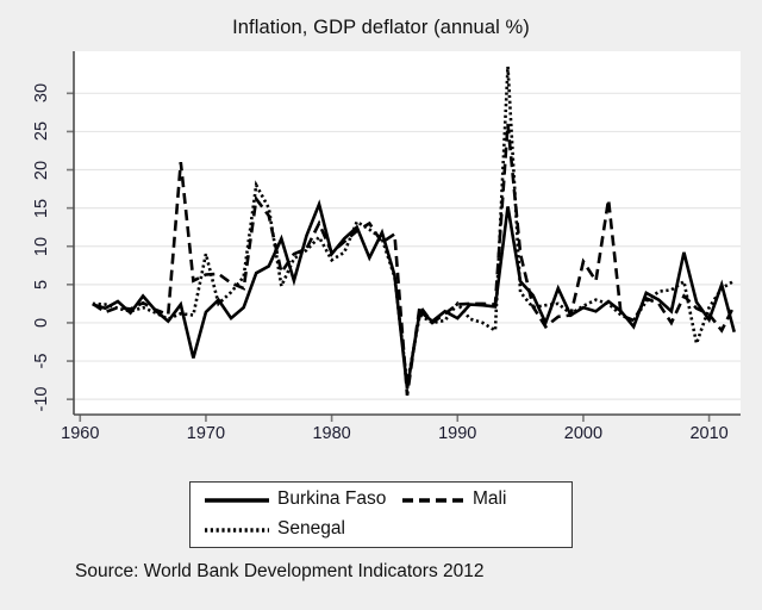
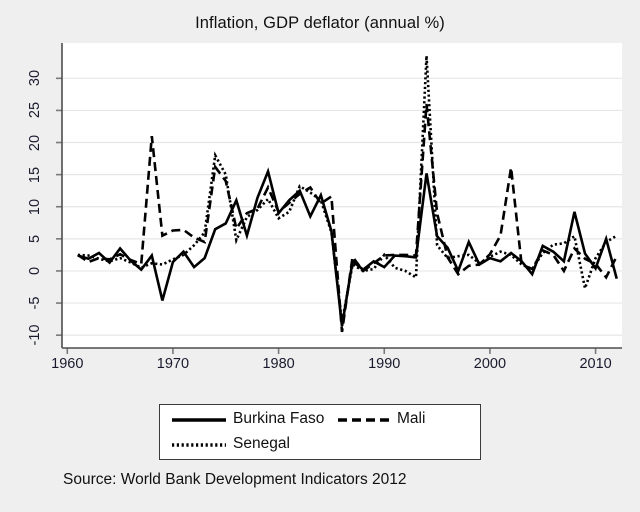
Senegal/1970: 9 -> 2
Mali/2000: 8 -> 3
